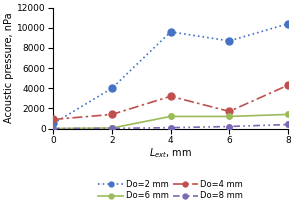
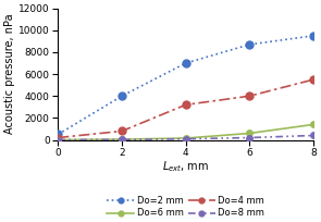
Do=4 mm/0: 900 -> 200
Do=4 mm/2: 1400 -> 800
Do=2 mm/4: 9600 -> 7000
Do=6 mm/4: 1200 -> 200
Do=4 mm/6: 1700 -> 4000
Do=6 mm/6: 1200 -> 600
Do=2 mm/8: 10400 -> 9500
Do=4 mm/8: 4300 -> 5500
